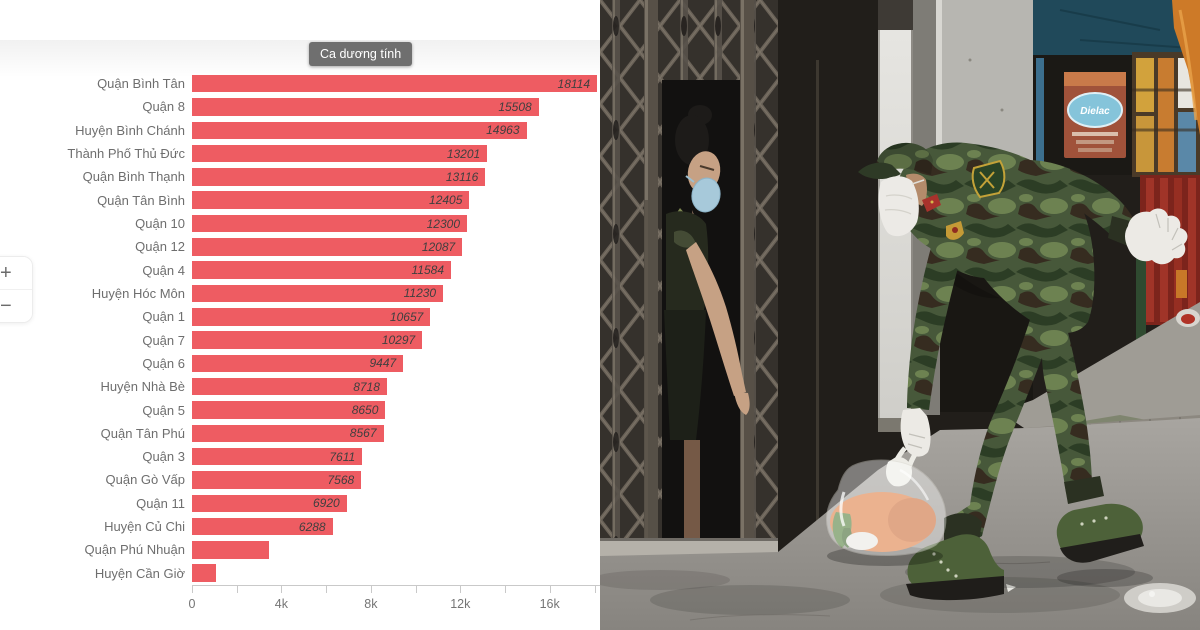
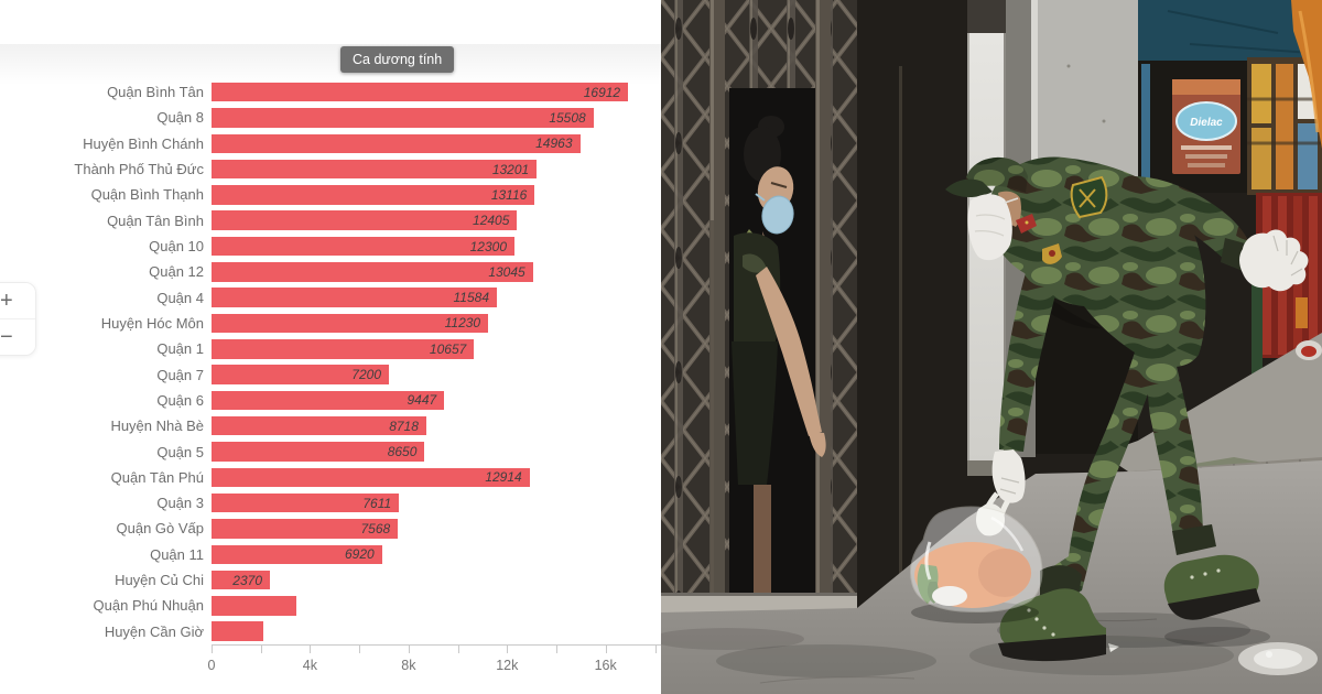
Quận Bình Tân: 18114 -> 16912
Quận 12: 12087 -> 13045
Quận 7: 10297 -> 7200
Quận Tân Phú: 8567 -> 12914
Huyện Củ Chi: 6288 -> 2370
Huyện Cần Giờ: 1.1k -> 2.1k
